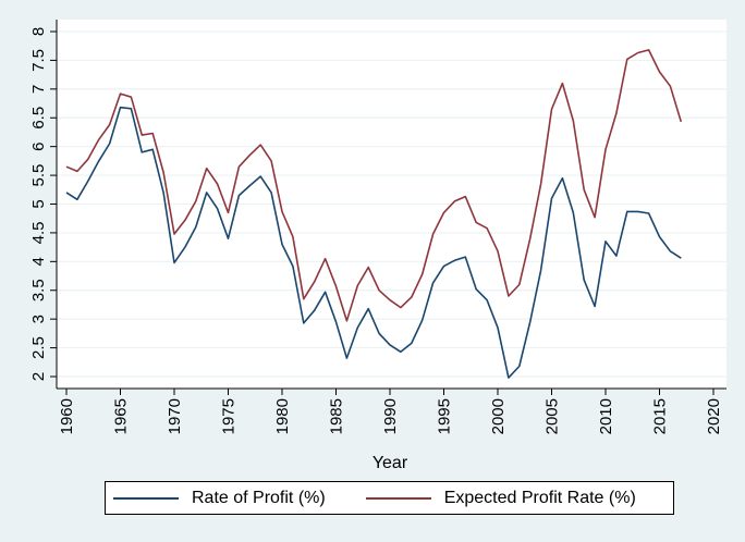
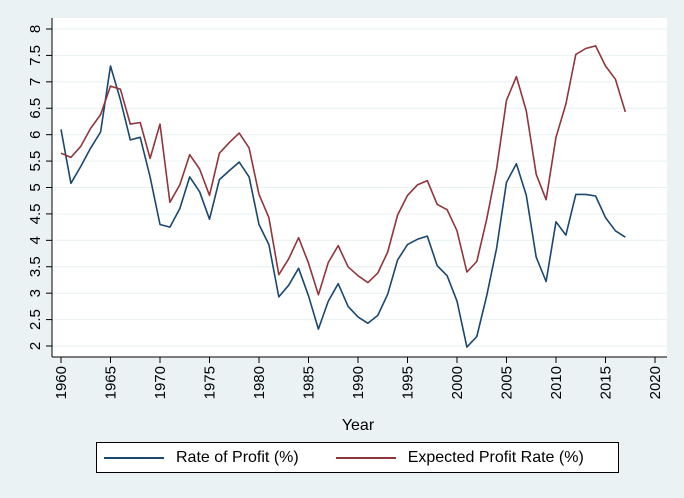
Rate of Profit (%)/1960: 5.2 -> 6.1
Rate of Profit (%)/1965: 6.7 -> 7.3
Rate of Profit (%)/1970: 4.0 -> 4.3
Expected Profit Rate (%)/1970: 4.5 -> 6.2
